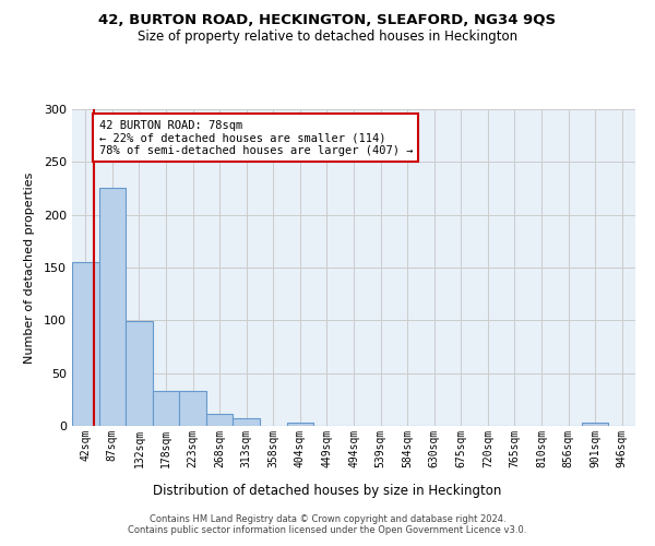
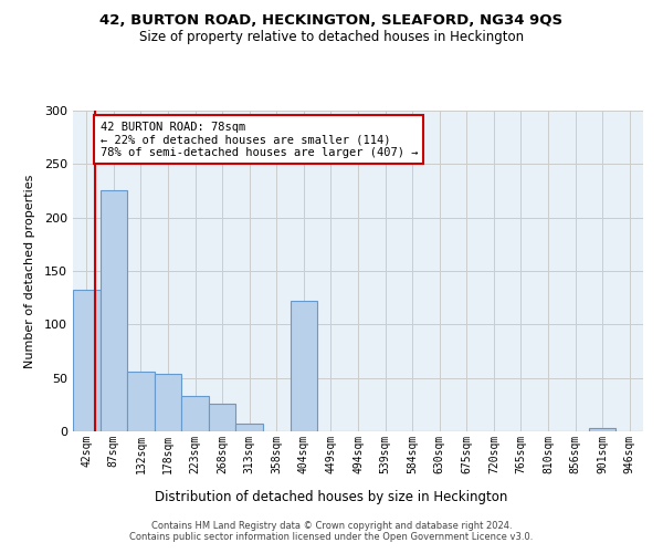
42sqm: 155 -> 132
132sqm: 99 -> 56
178sqm: 33 -> 54
268sqm: 11 -> 26
404sqm: 3 -> 122
